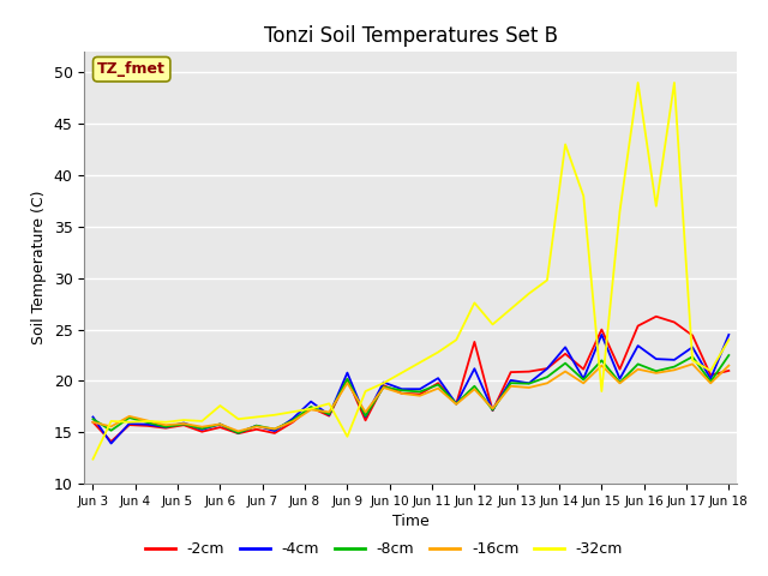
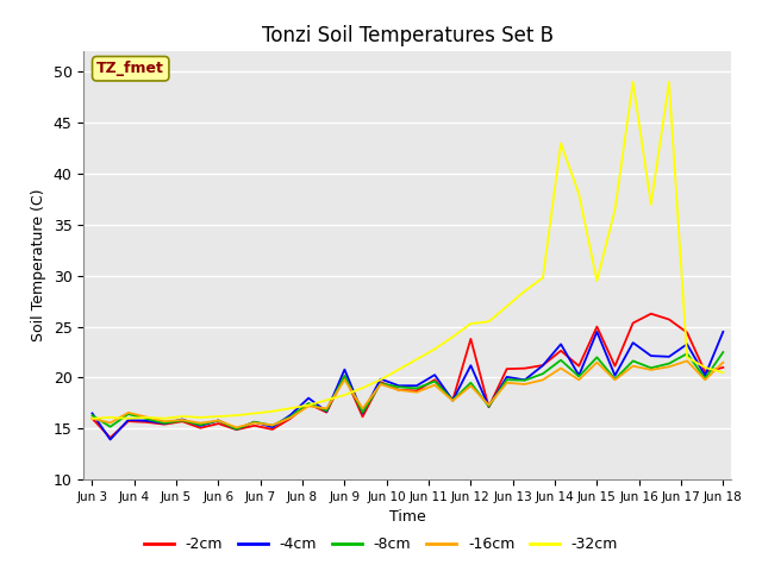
-32cm/Jun 3: 12.4 -> 16.0
-32cm/Jun 6: 17.6 -> 16.2
-32cm/Jun 9: 14.6 -> 18.3
-32cm/Jun 12: 27.6 -> 25.3
-32cm/Jun 15: 19.0 -> 29.5
-32cm/Jun 18: 24.0 -> 20.5
